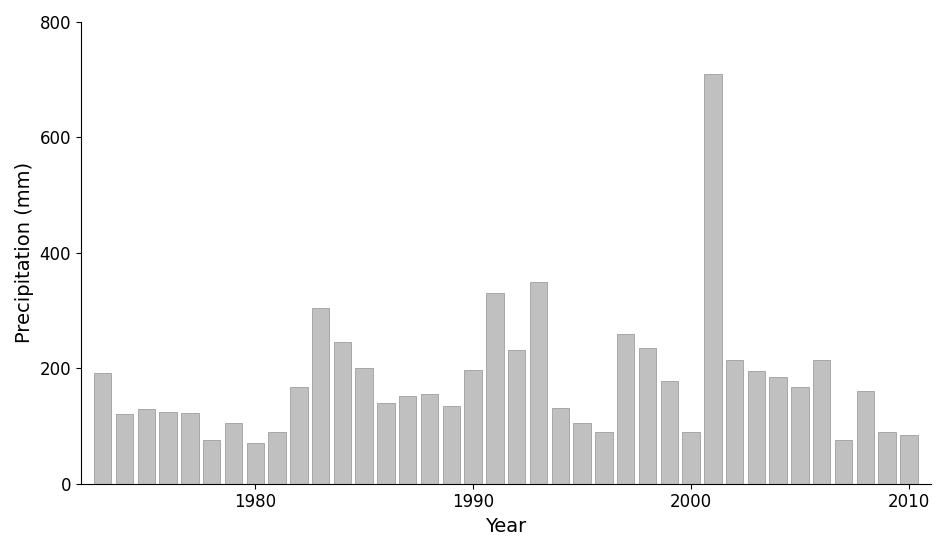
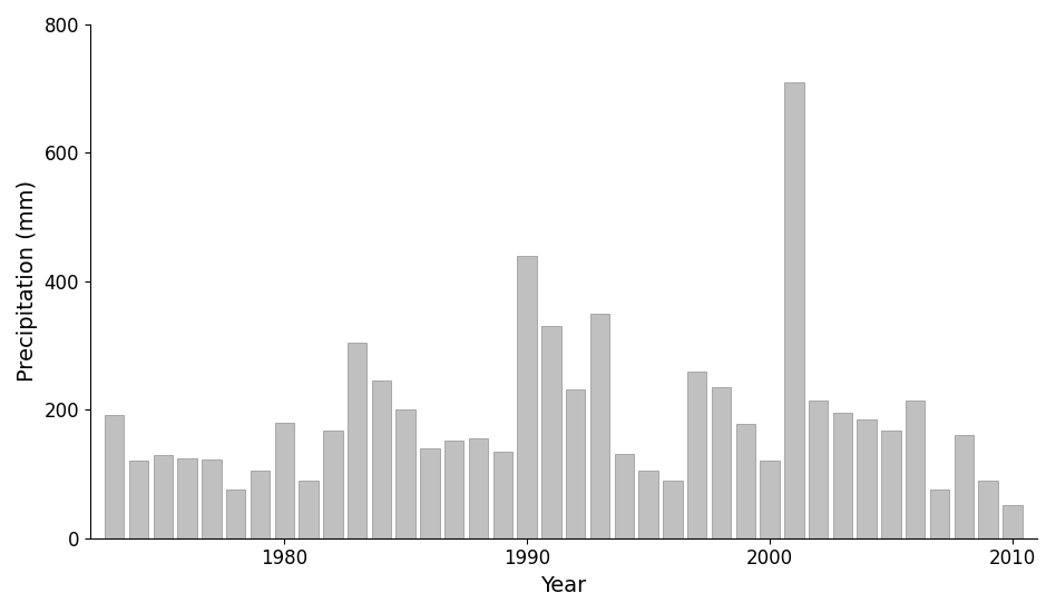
1980: 70 -> 180
1990: 197 -> 440
2000: 90 -> 120
2010: 85 -> 52
